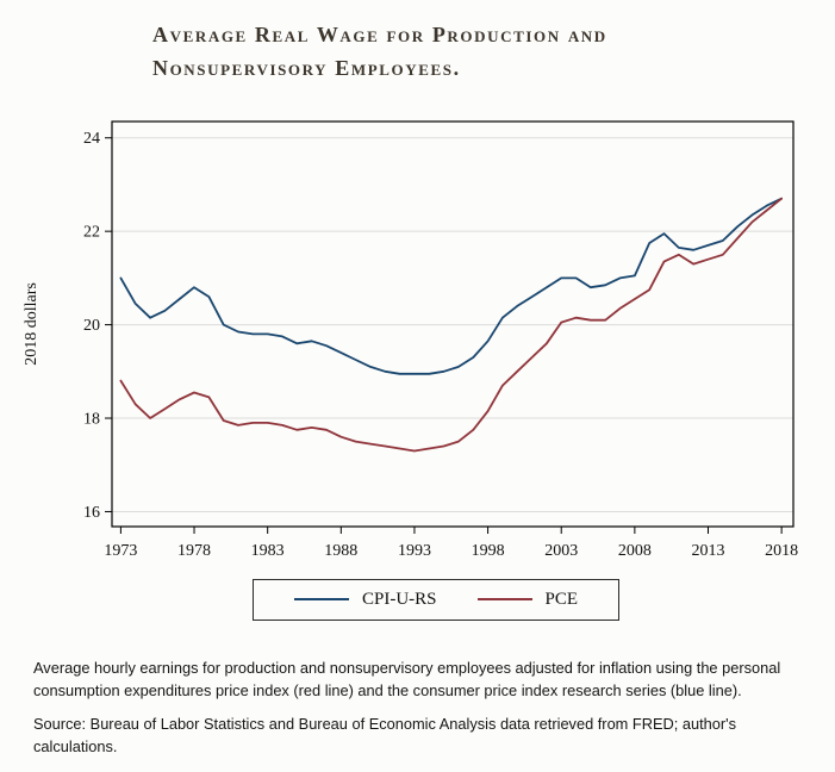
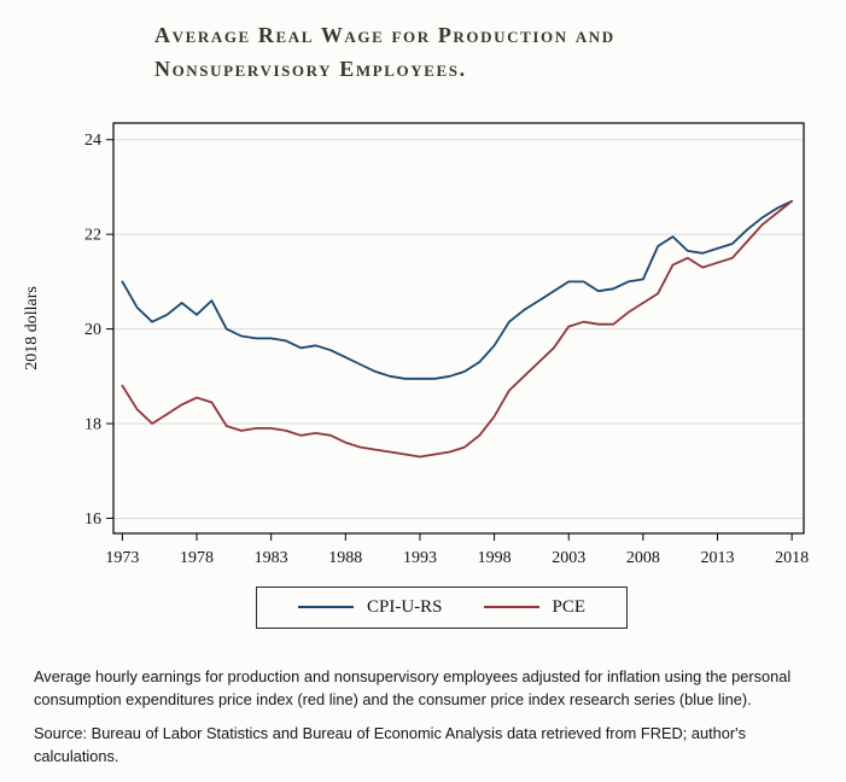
CPI-U-RS/1978: 20.8 -> 20.3
